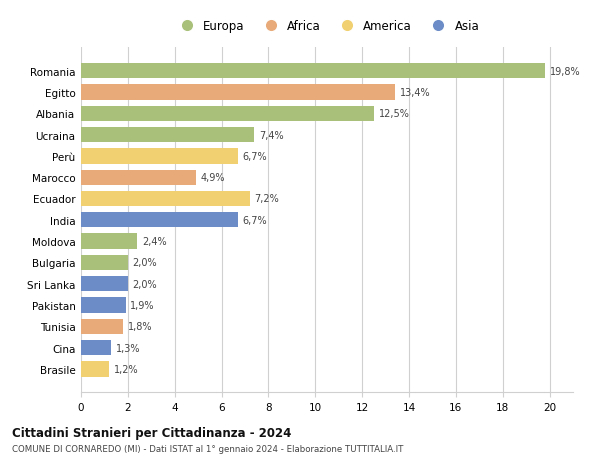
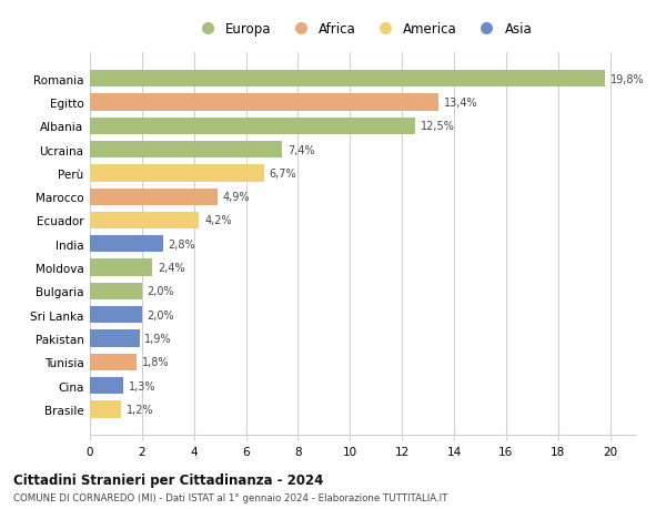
Ecuador: 7,2% -> 4,2%
India: 6,7% -> 2,8%
